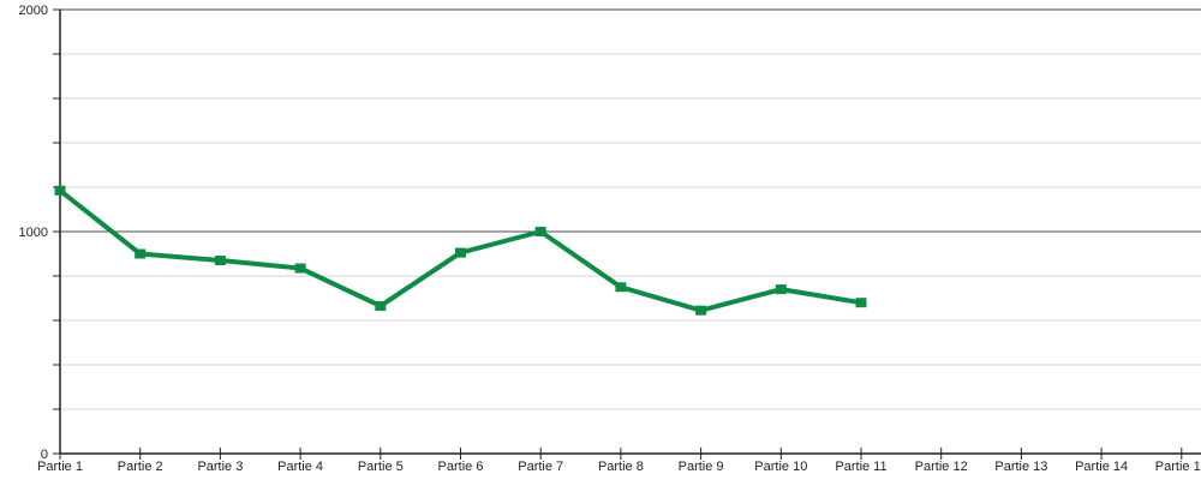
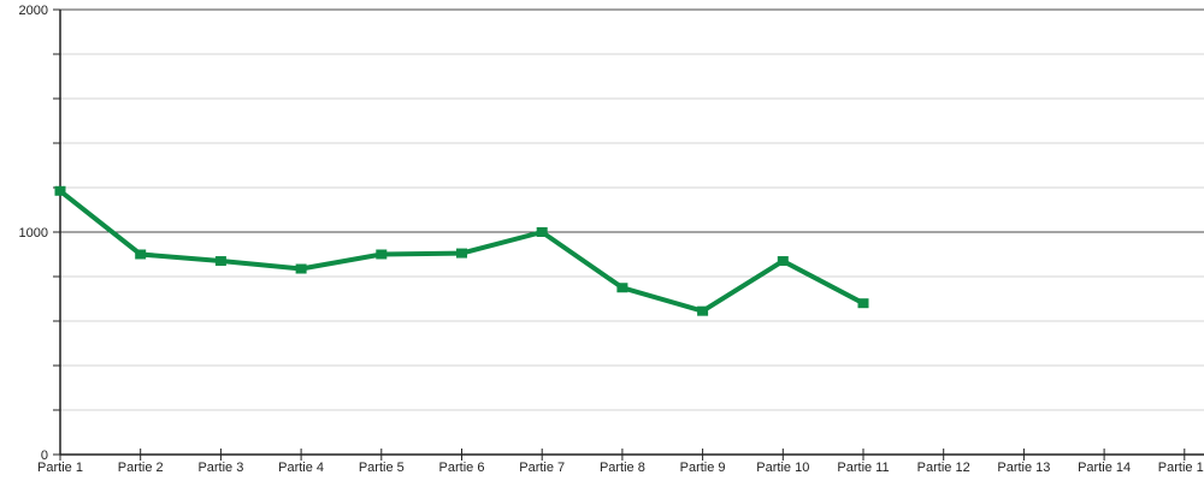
Partie 5: 660 -> 900
Partie 10: 740 -> 870
